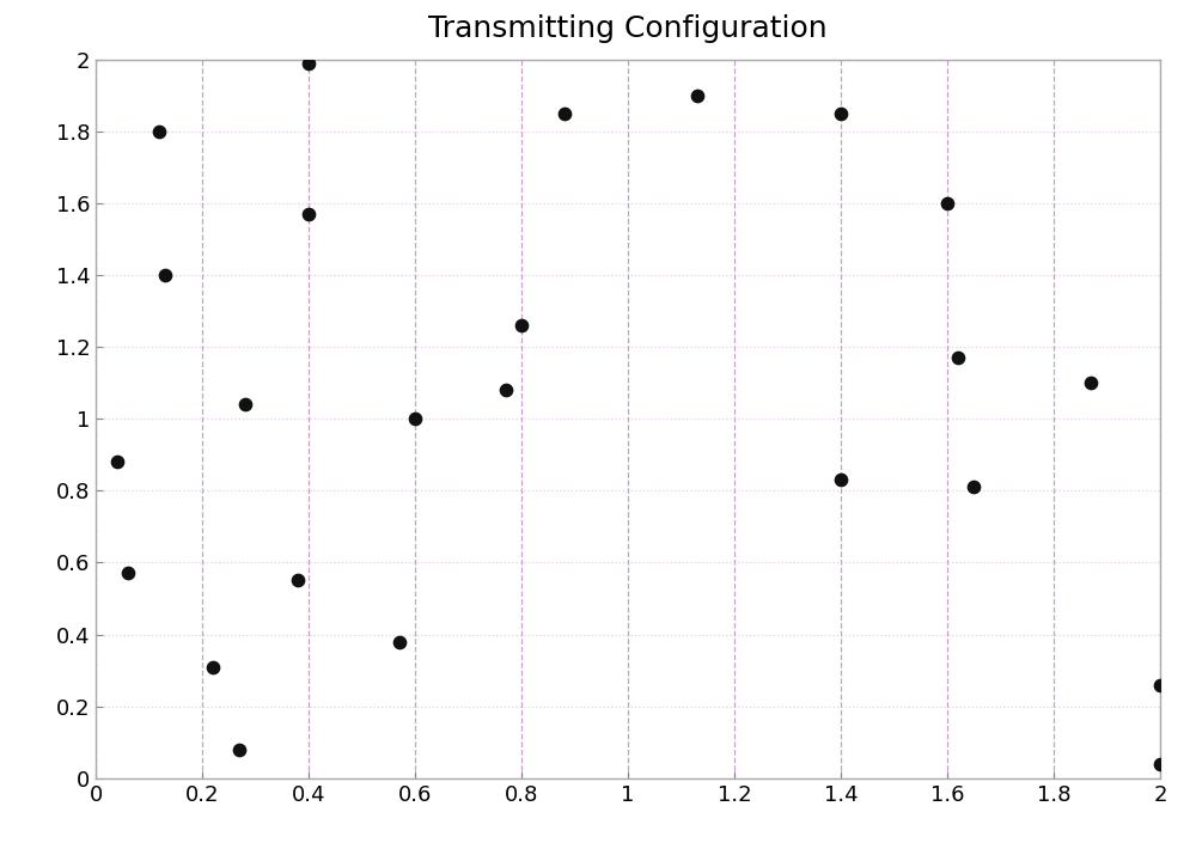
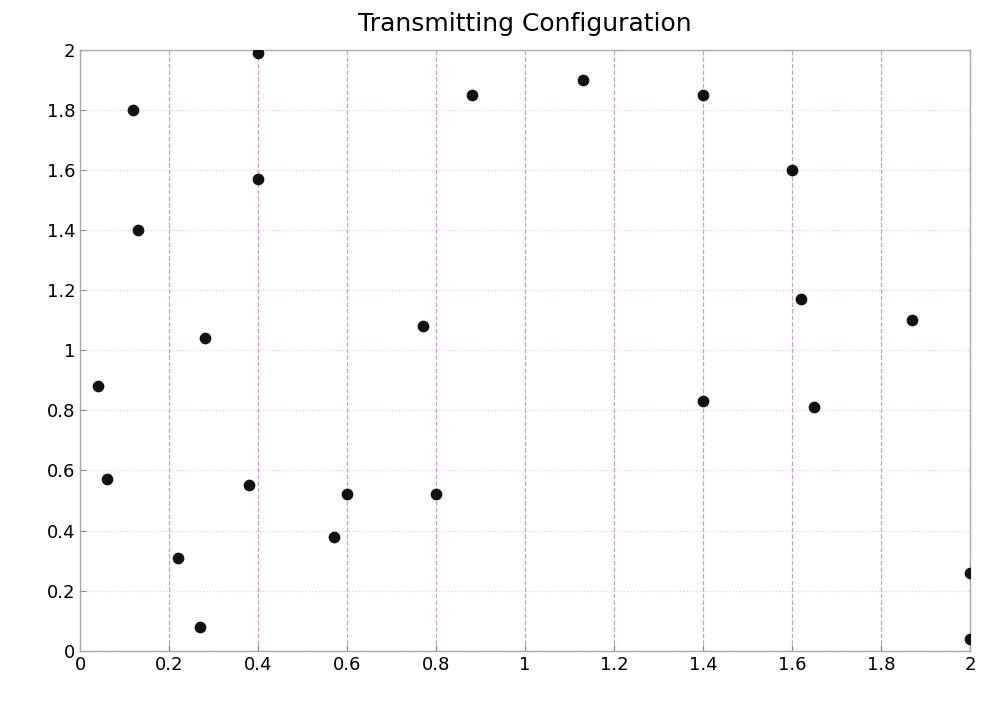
0.6: 1.00 -> 0.52
0.8: 1.26 -> 0.52
